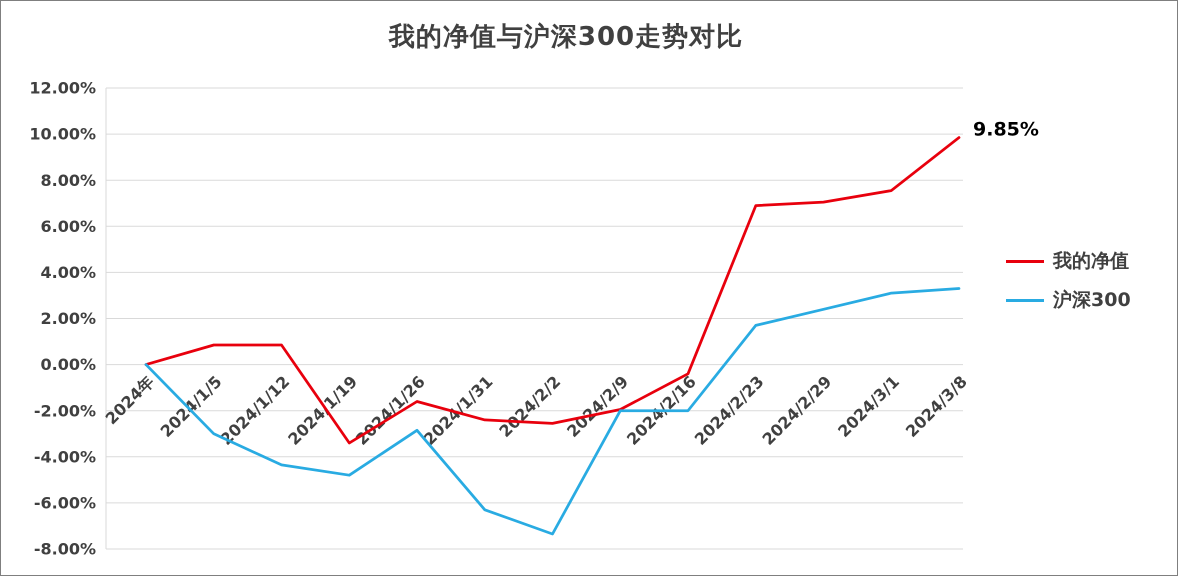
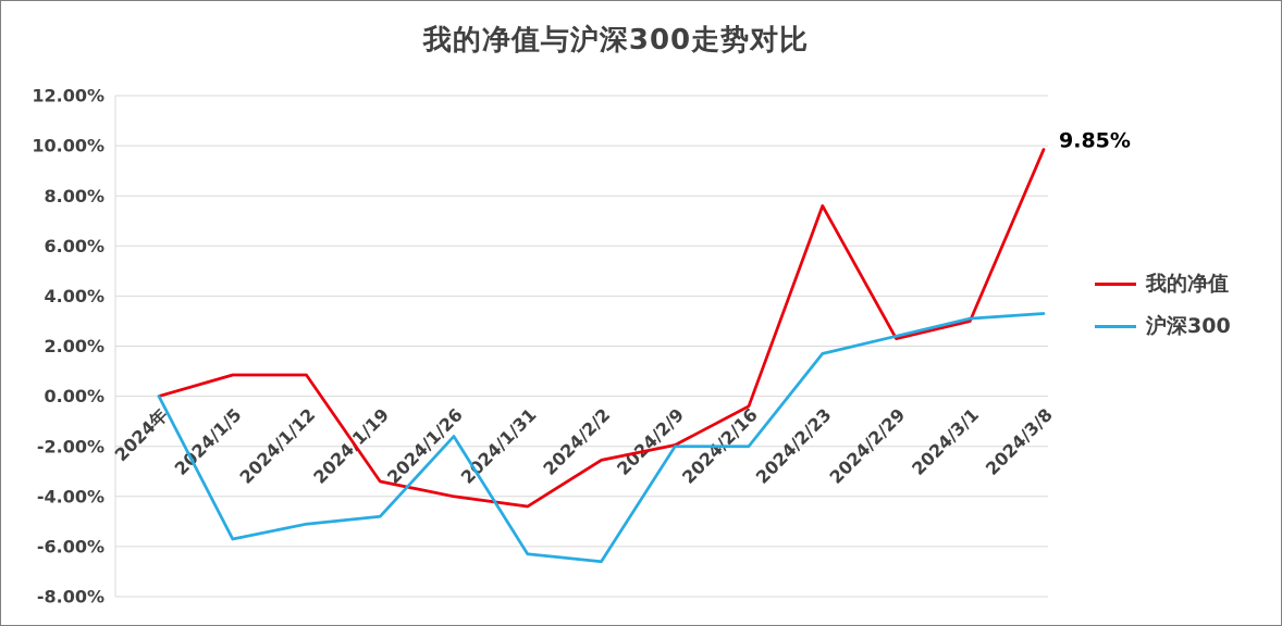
沪深300/2024/1/5: -3.0% -> -5.7%
沪深300/2024/1/12: -4.3% -> -5.1%
我的净值/2024/1/26: -1.6% -> -4.0%
沪深300/2024/1/26: -2.9% -> -1.6%
我的净值/2024/1/31: -2.4% -> -4.4%
沪深300/2024/2/2: -7.3% -> -6.6%
我的净值/2024/2/23: 6.9% -> 7.6%
我的净值/2024/2/29: 7.0% -> 2.3%
我的净值/2024/3/1: 7.5% -> 3.0%
